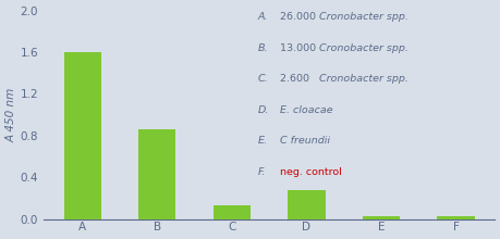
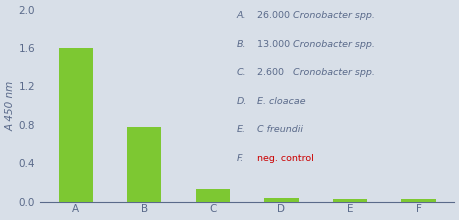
B: 0.86 -> 0.78
D: 0.28 -> 0.04
